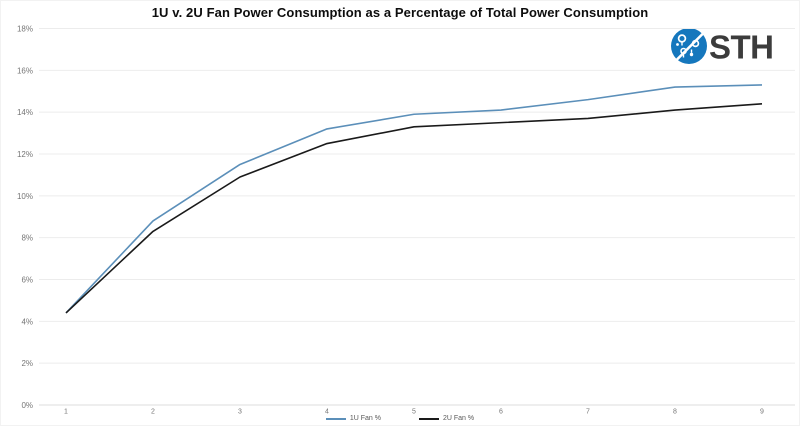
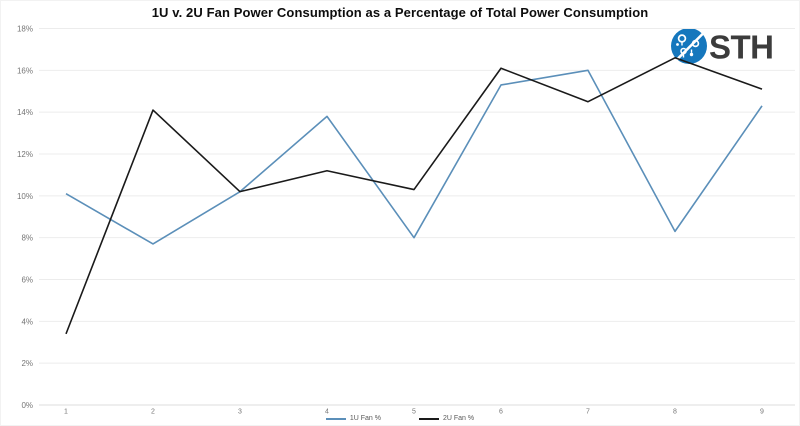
1U Fan %/1: 4.4% -> 10.1%
2U Fan %/1: 4.4% -> 3.4%
1U Fan %/2: 8.8% -> 7.7%
2U Fan %/2: 8.3% -> 14.1%
1U Fan %/3: 11.5% -> 10.2%
2U Fan %/3: 10.9% -> 10.2%
1U Fan %/4: 13.2% -> 13.8%
2U Fan %/4: 12.5% -> 11.2%
1U Fan %/5: 13.9% -> 8.0%
2U Fan %/5: 13.3% -> 10.3%
1U Fan %/6: 14.1% -> 15.3%
2U Fan %/6: 13.5% -> 16.1%
1U Fan %/7: 14.6% -> 16.0%
2U Fan %/7: 13.7% -> 14.5%
1U Fan %/8: 15.2% -> 8.3%
2U Fan %/8: 14.1% -> 16.6%
1U Fan %/9: 15.3% -> 14.3%
2U Fan %/9: 14.4% -> 15.1%
